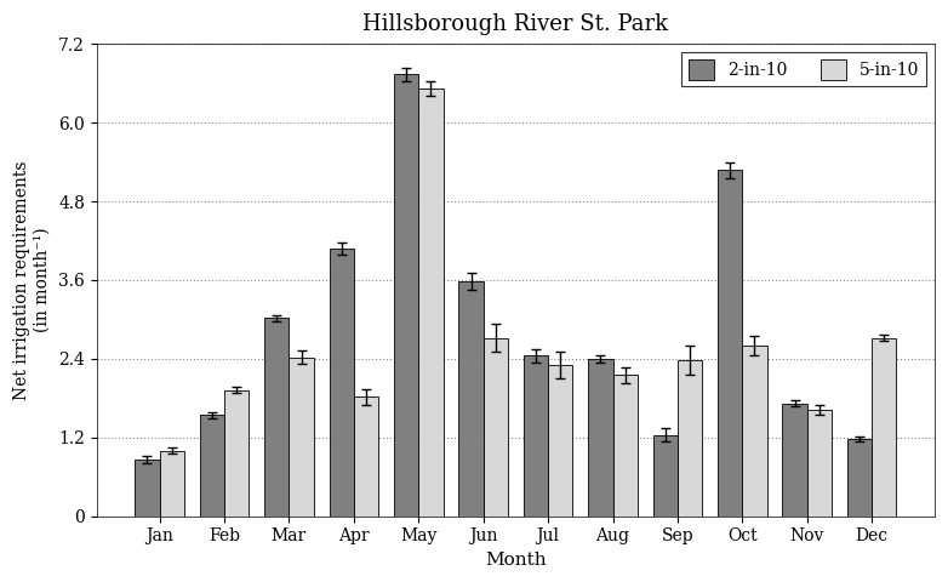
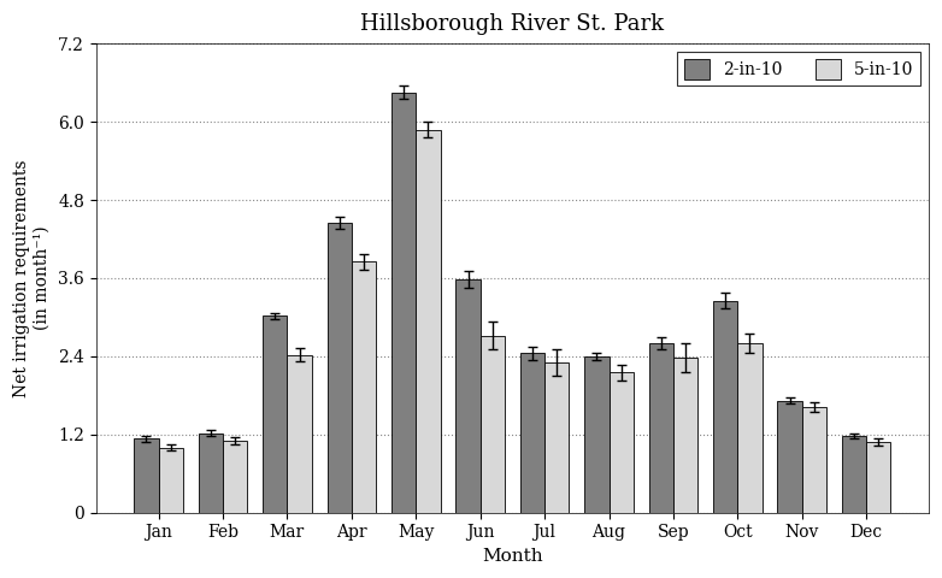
2-in-10/Jan: 0.86 -> 1.13
2-in-10/Feb: 1.54 -> 1.22
5-in-10/Feb: 1.92 -> 1.10
2-in-10/Apr: 4.08 -> 4.45
5-in-10/Apr: 1.82 -> 3.85
2-in-10/May: 6.74 -> 6.45
5-in-10/May: 6.52 -> 5.88
2-in-10/Sep: 1.24 -> 2.60
2-in-10/Oct: 5.28 -> 3.25
5-in-10/Dec: 2.72 -> 1.08
